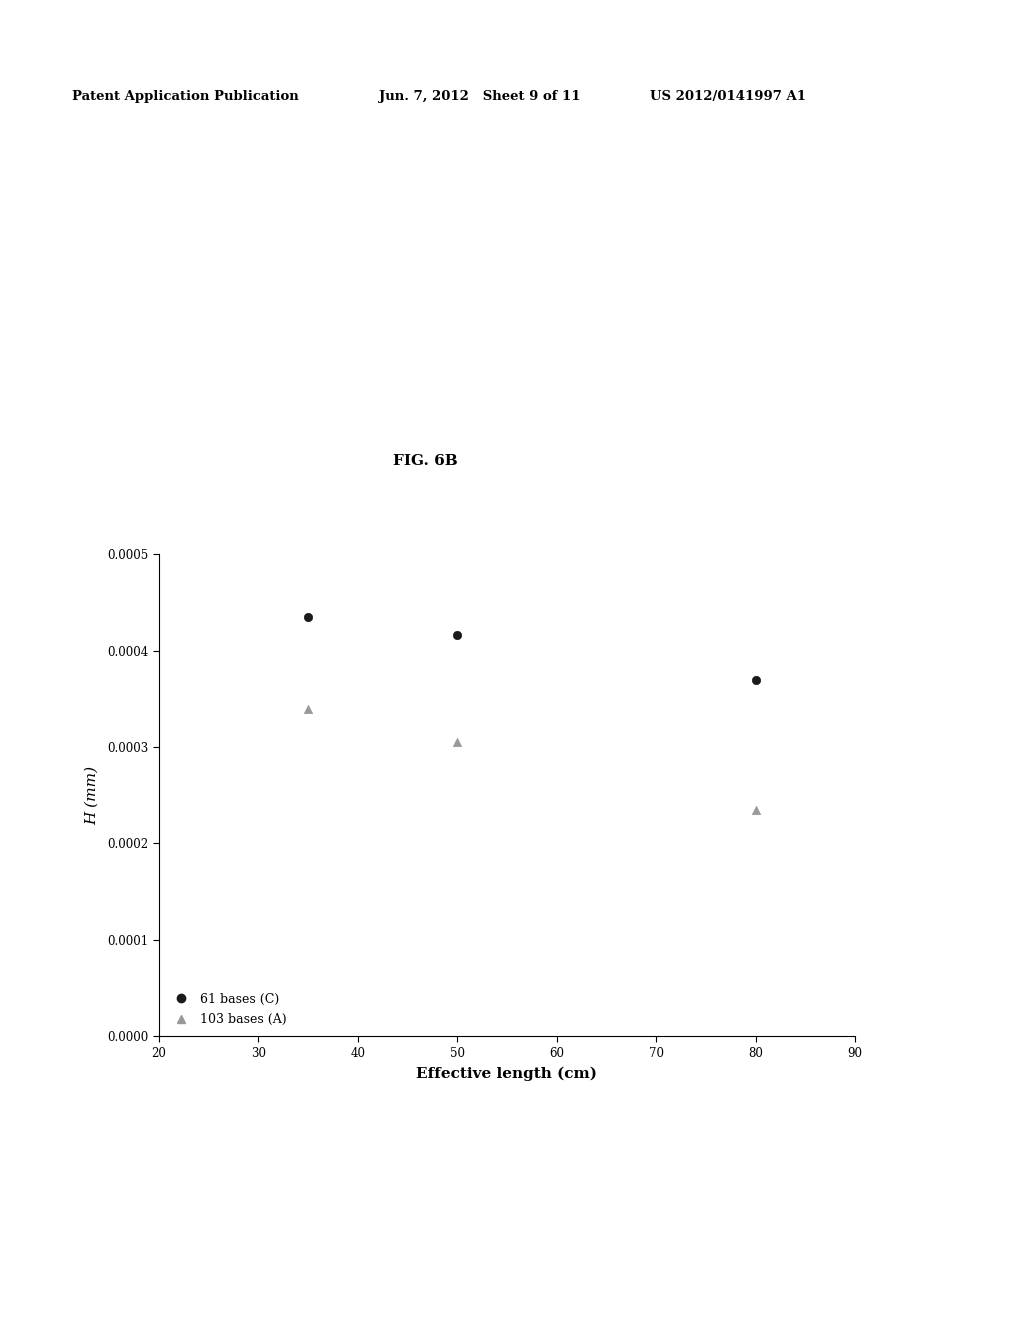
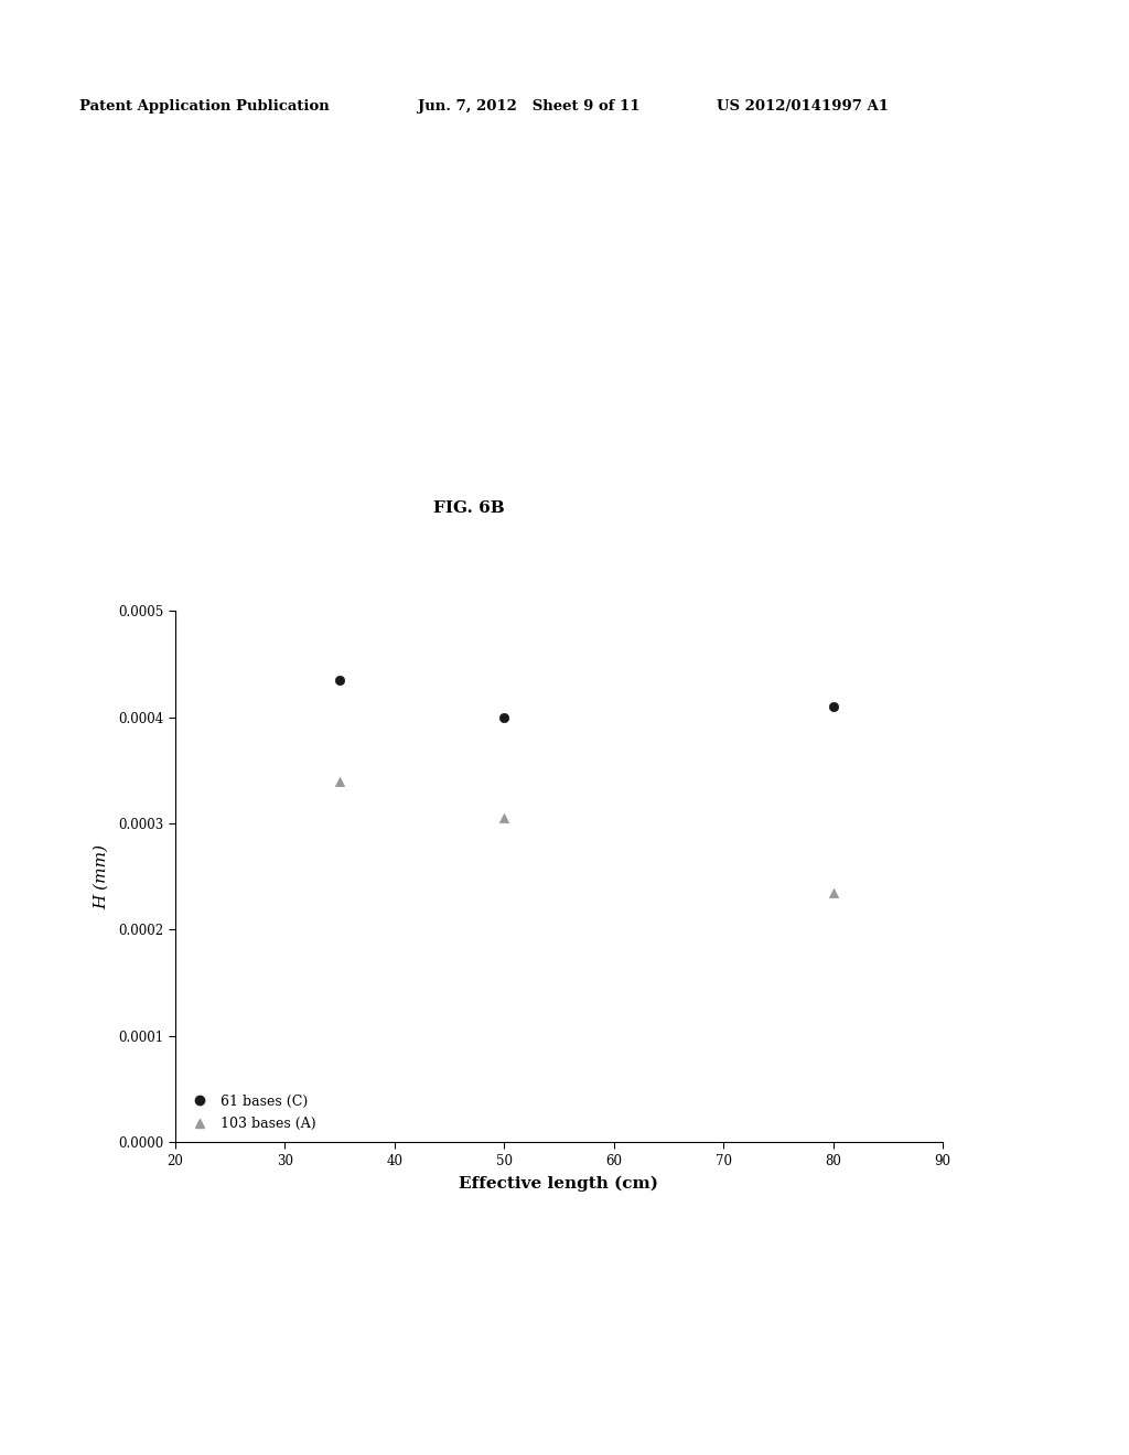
61 bases (C)/50: 0.000416 -> 0.000400
61 bases (C)/80: 0.000370 -> 0.000410
